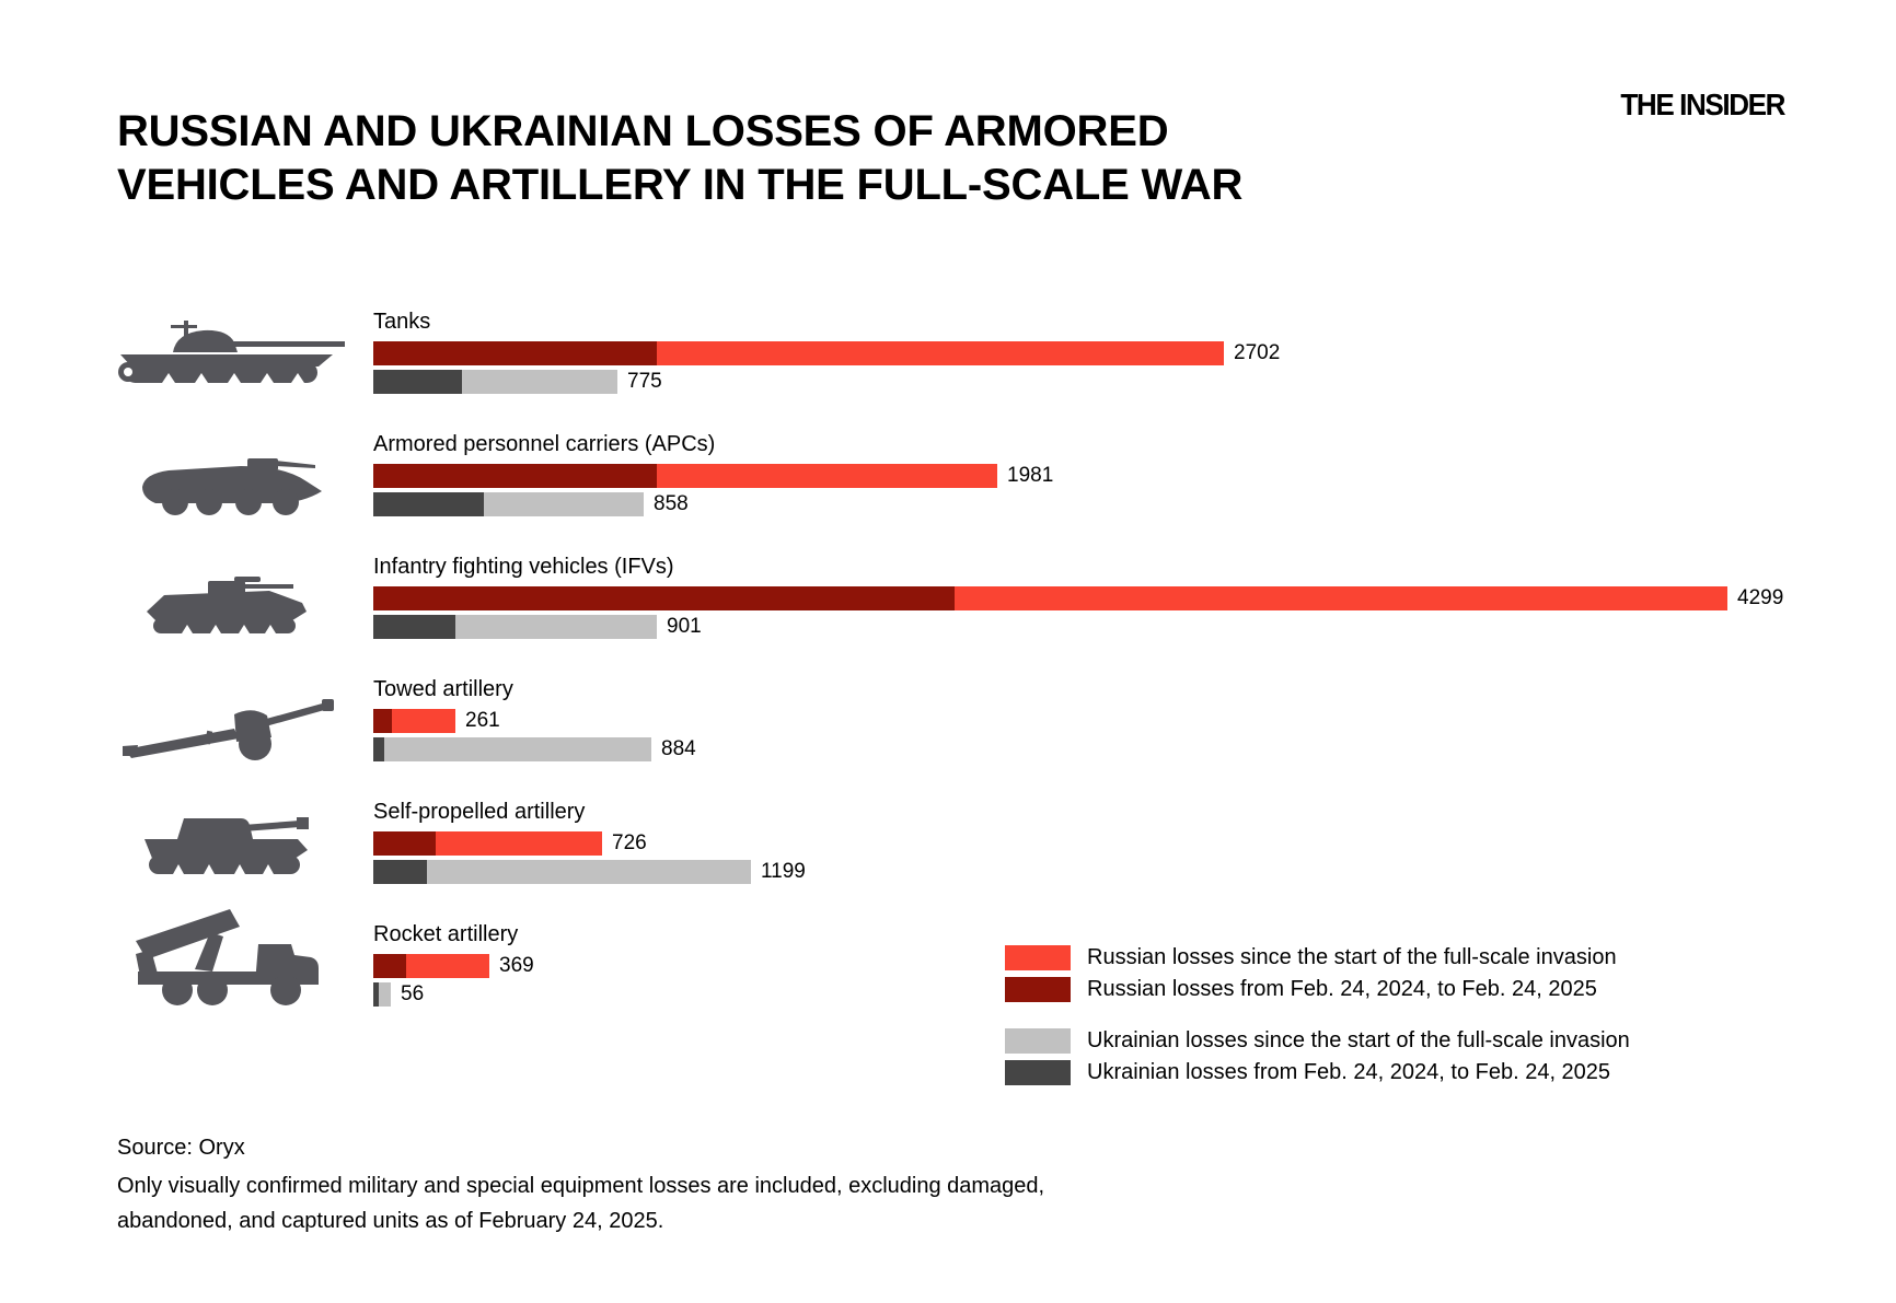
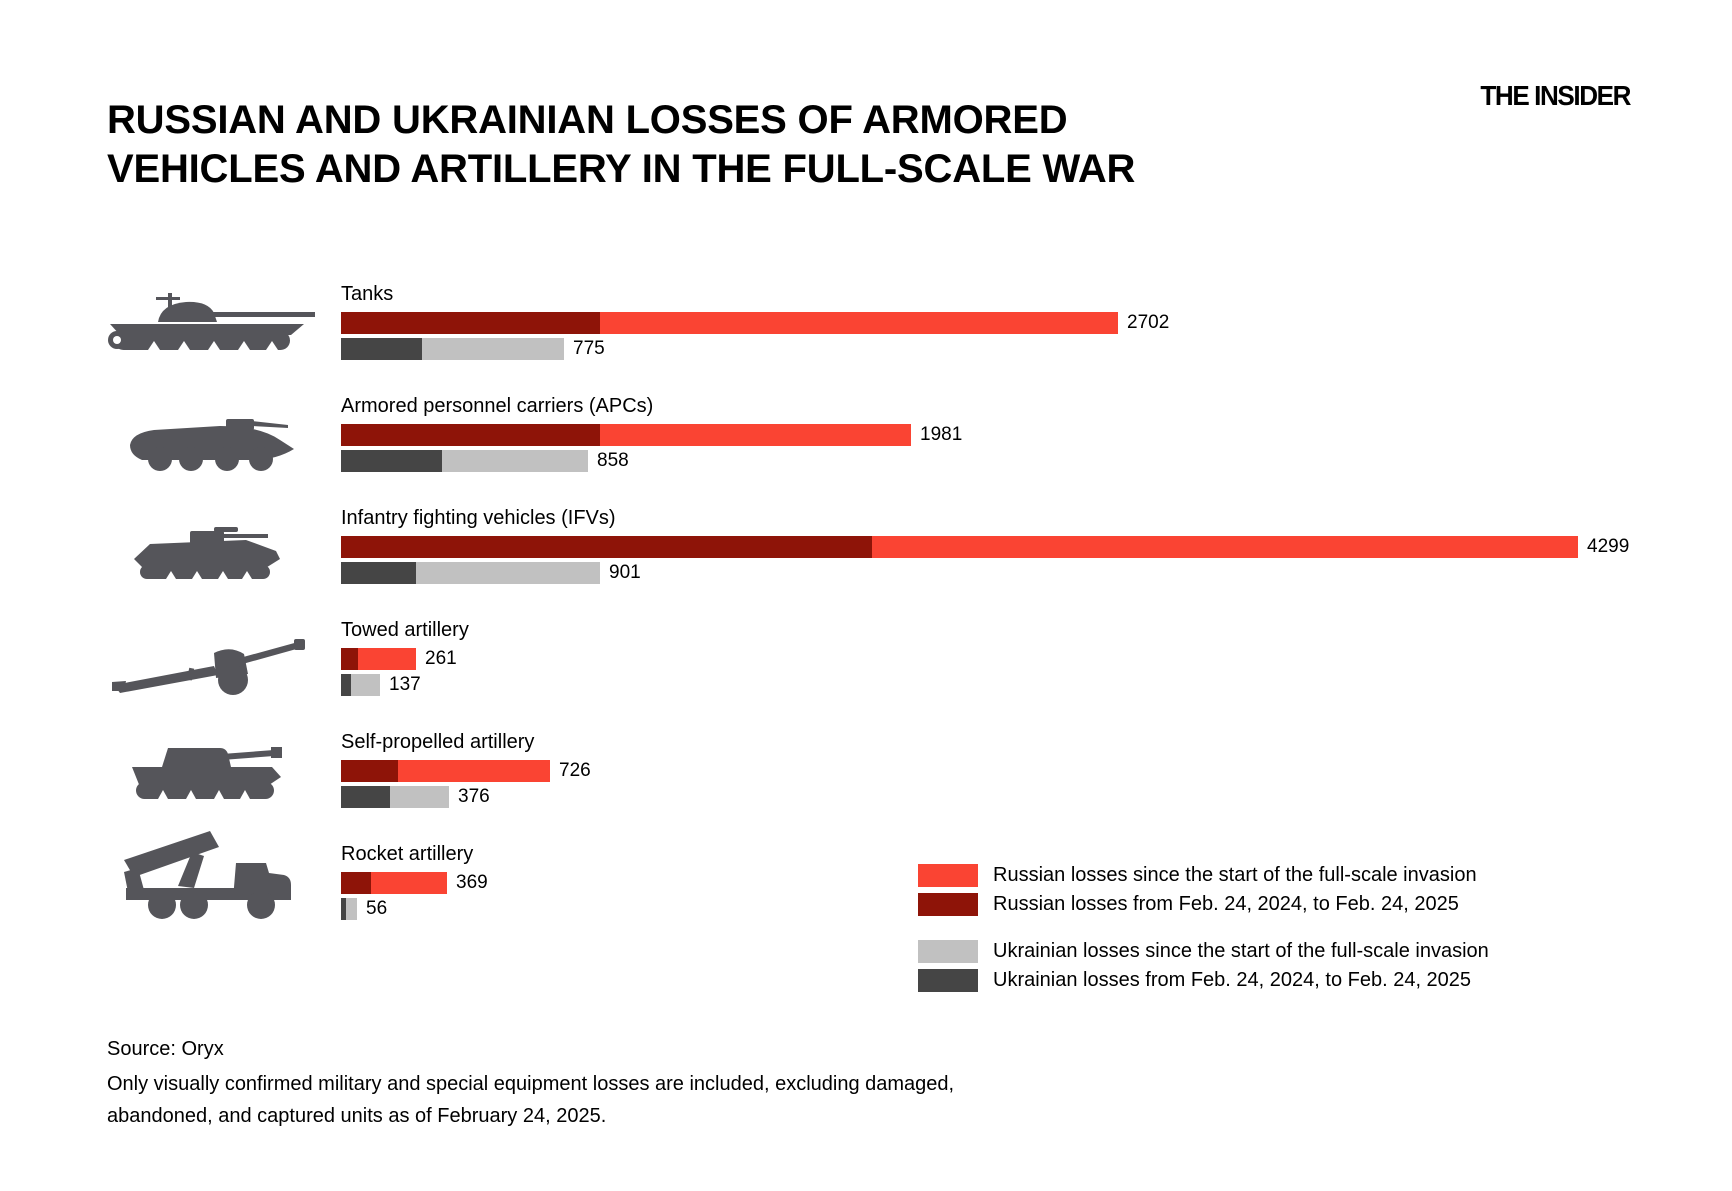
Ukrainian losses since the start of the full-scale invasion/Towed artillery: 884 -> 137
Ukrainian losses since the start of the full-scale invasion/Self-propelled artillery: 1199 -> 376
